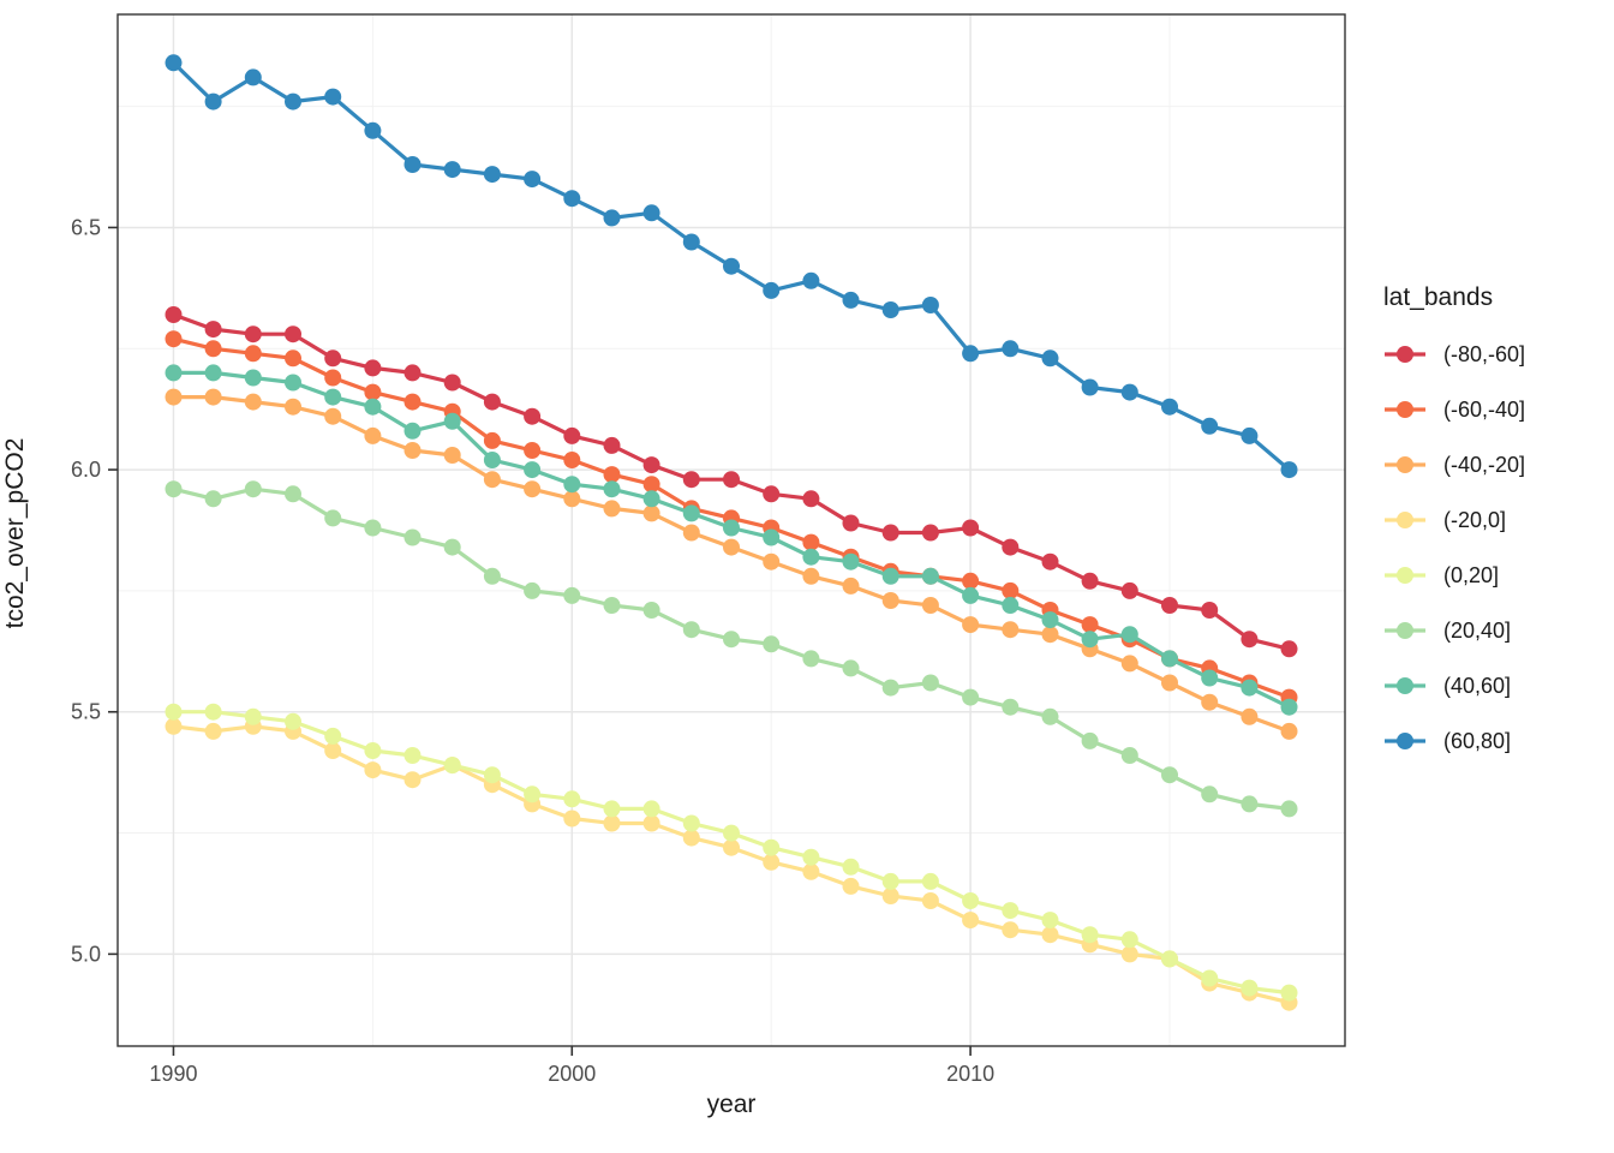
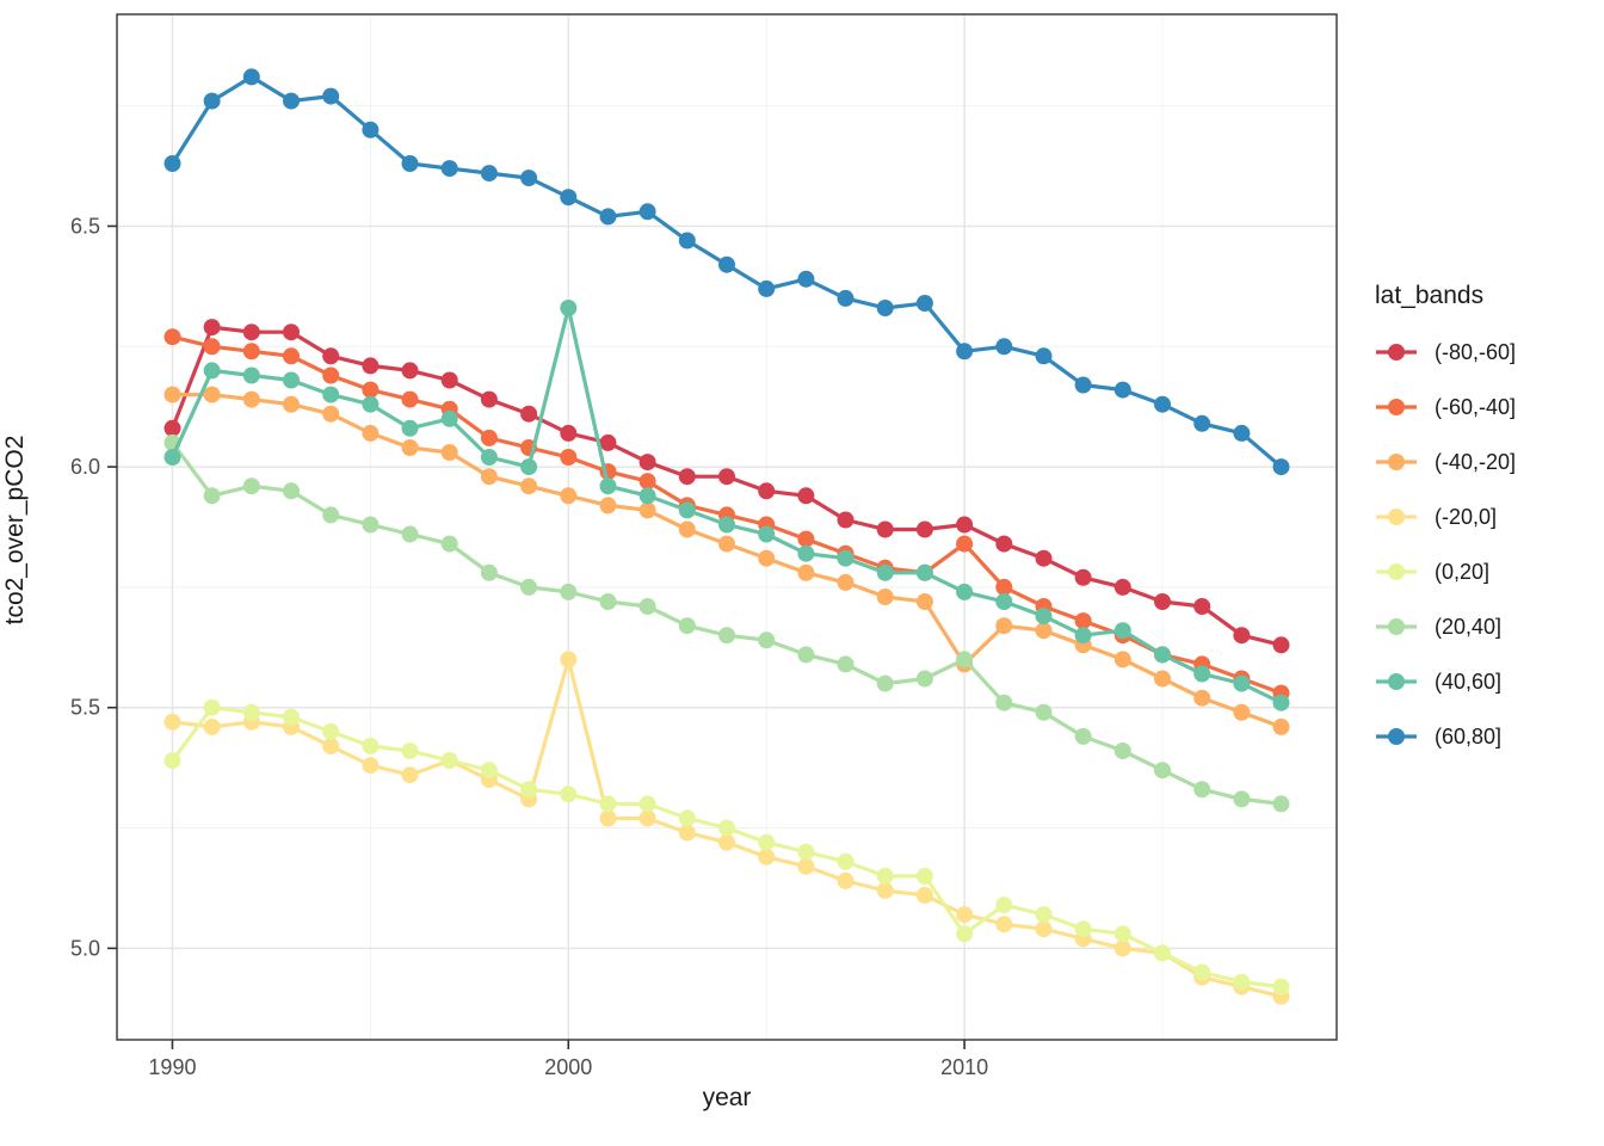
(-80,-60]/1990: 6.32 -> 6.08
(0,20]/1990: 5.50 -> 5.39
(20,40]/1990: 5.96 -> 6.05
(40,60]/1990: 6.20 -> 6.02
(60,80]/1990: 6.84 -> 6.63
(-20,0]/2000: 5.28 -> 5.60
(40,60]/2000: 5.97 -> 6.33
(-60,-40]/2010: 5.77 -> 5.84
(-40,-20]/2010: 5.68 -> 5.59
(0,20]/2010: 5.11 -> 5.03
(20,40]/2010: 5.53 -> 5.60
